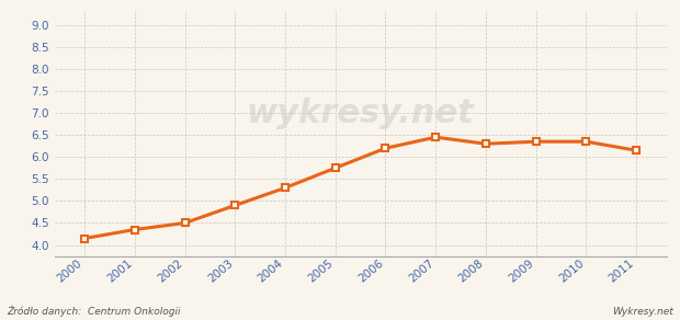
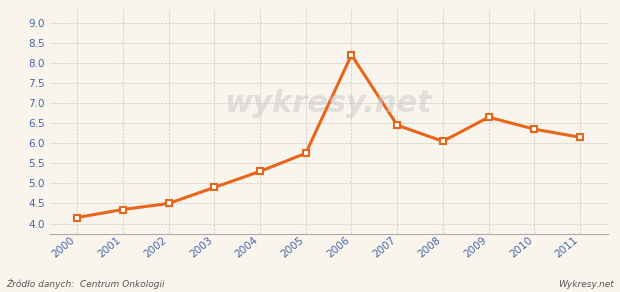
2006: 6.20 -> 8.20
2008: 6.30 -> 6.05
2009: 6.35 -> 6.65
